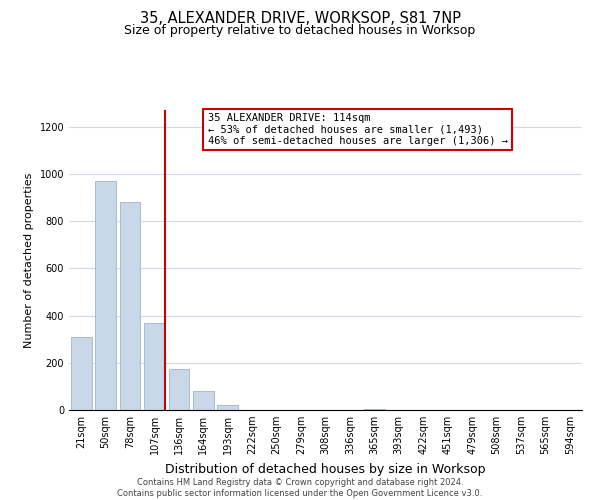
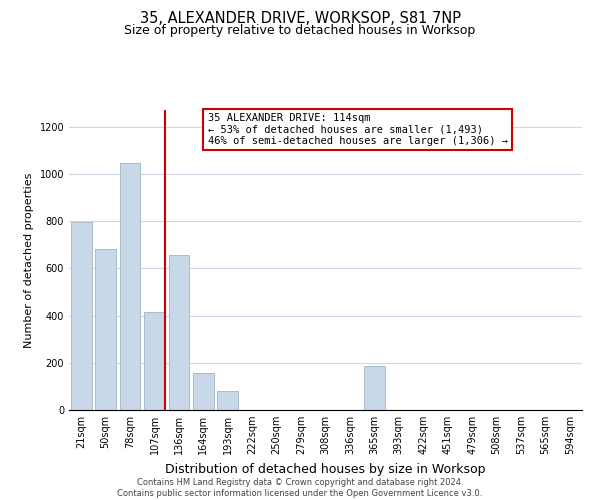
21sqm: 310 -> 795
50sqm: 970 -> 680
78sqm: 880 -> 1045
107sqm: 370 -> 415
136sqm: 175 -> 655
164sqm: 80 -> 155
193sqm: 20 -> 80
365sqm: 5 -> 185
